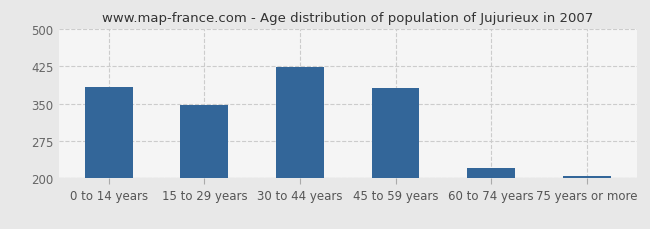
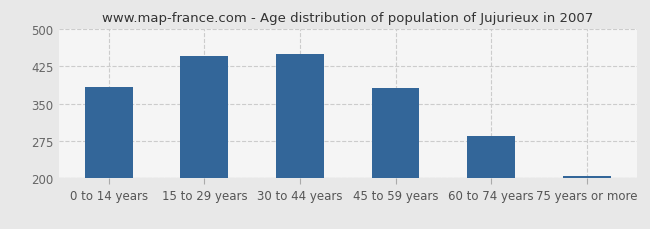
15 to 29 years: 347 -> 445
30 to 44 years: 424 -> 450
60 to 74 years: 221 -> 285
